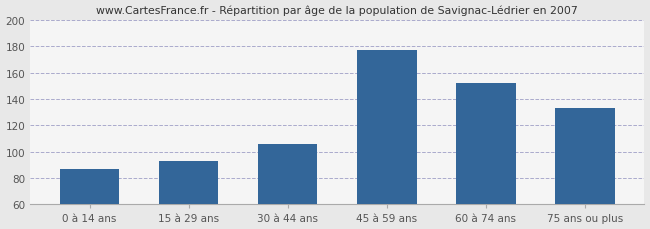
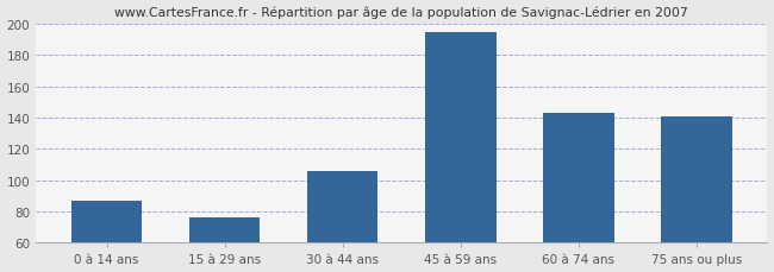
15 à 29 ans: 93 -> 76
45 à 59 ans: 177 -> 195
60 à 74 ans: 152 -> 143
75 ans ou plus: 133 -> 141
